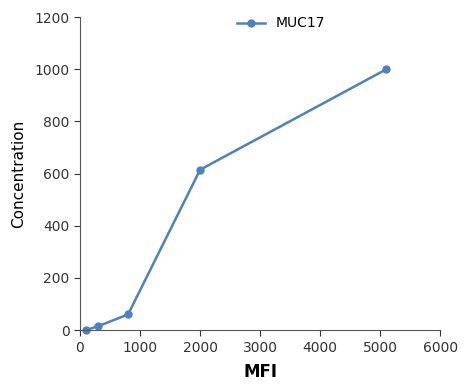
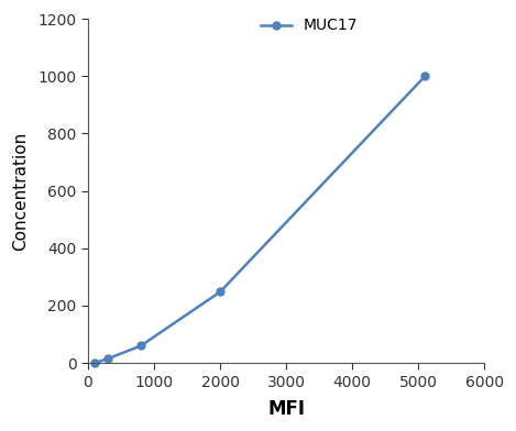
2000: 615 -> 248
